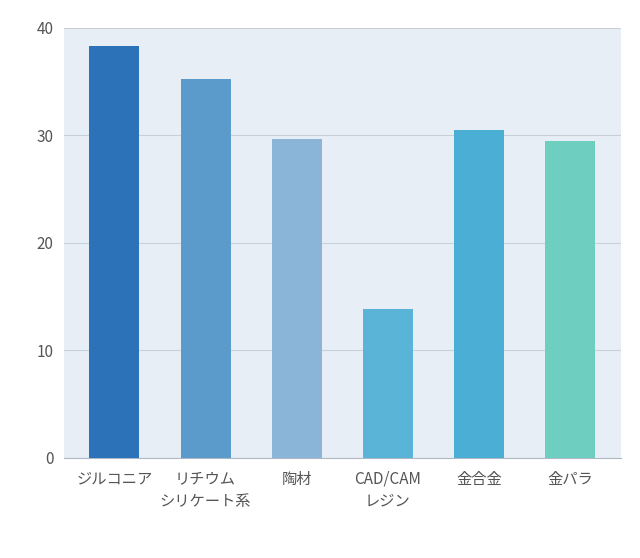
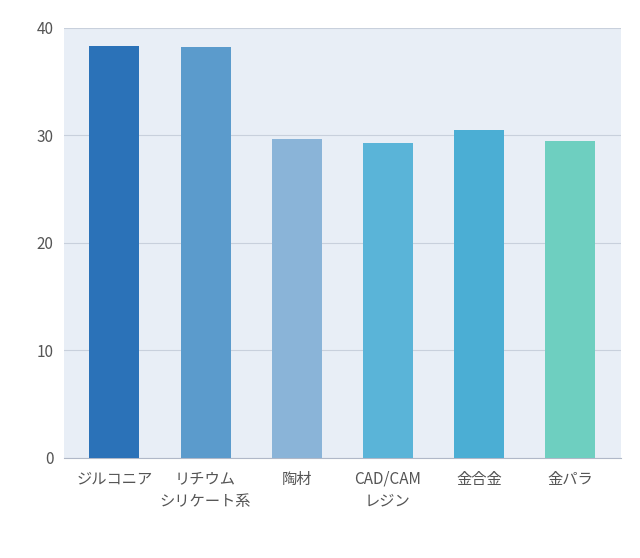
リチウム シリケート系: 35.2 -> 38.2
CAD/CAM レジン: 13.8 -> 29.3
